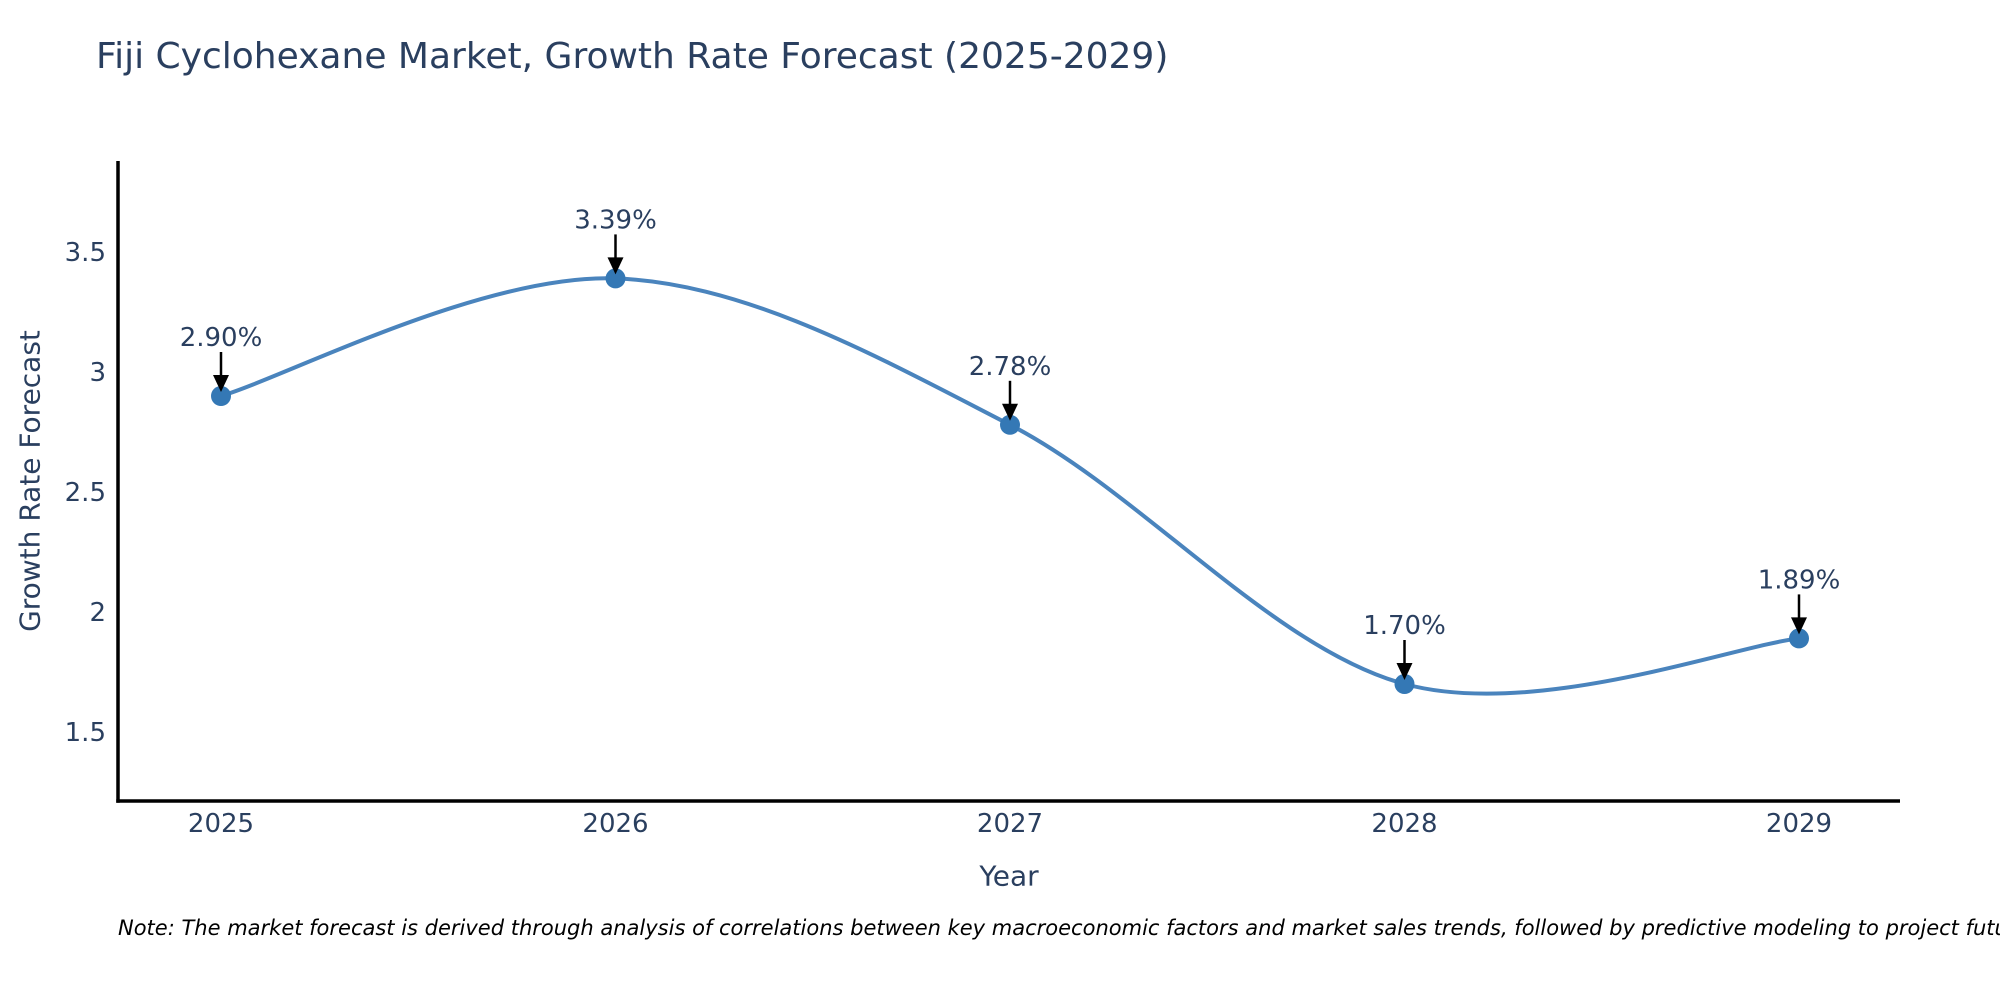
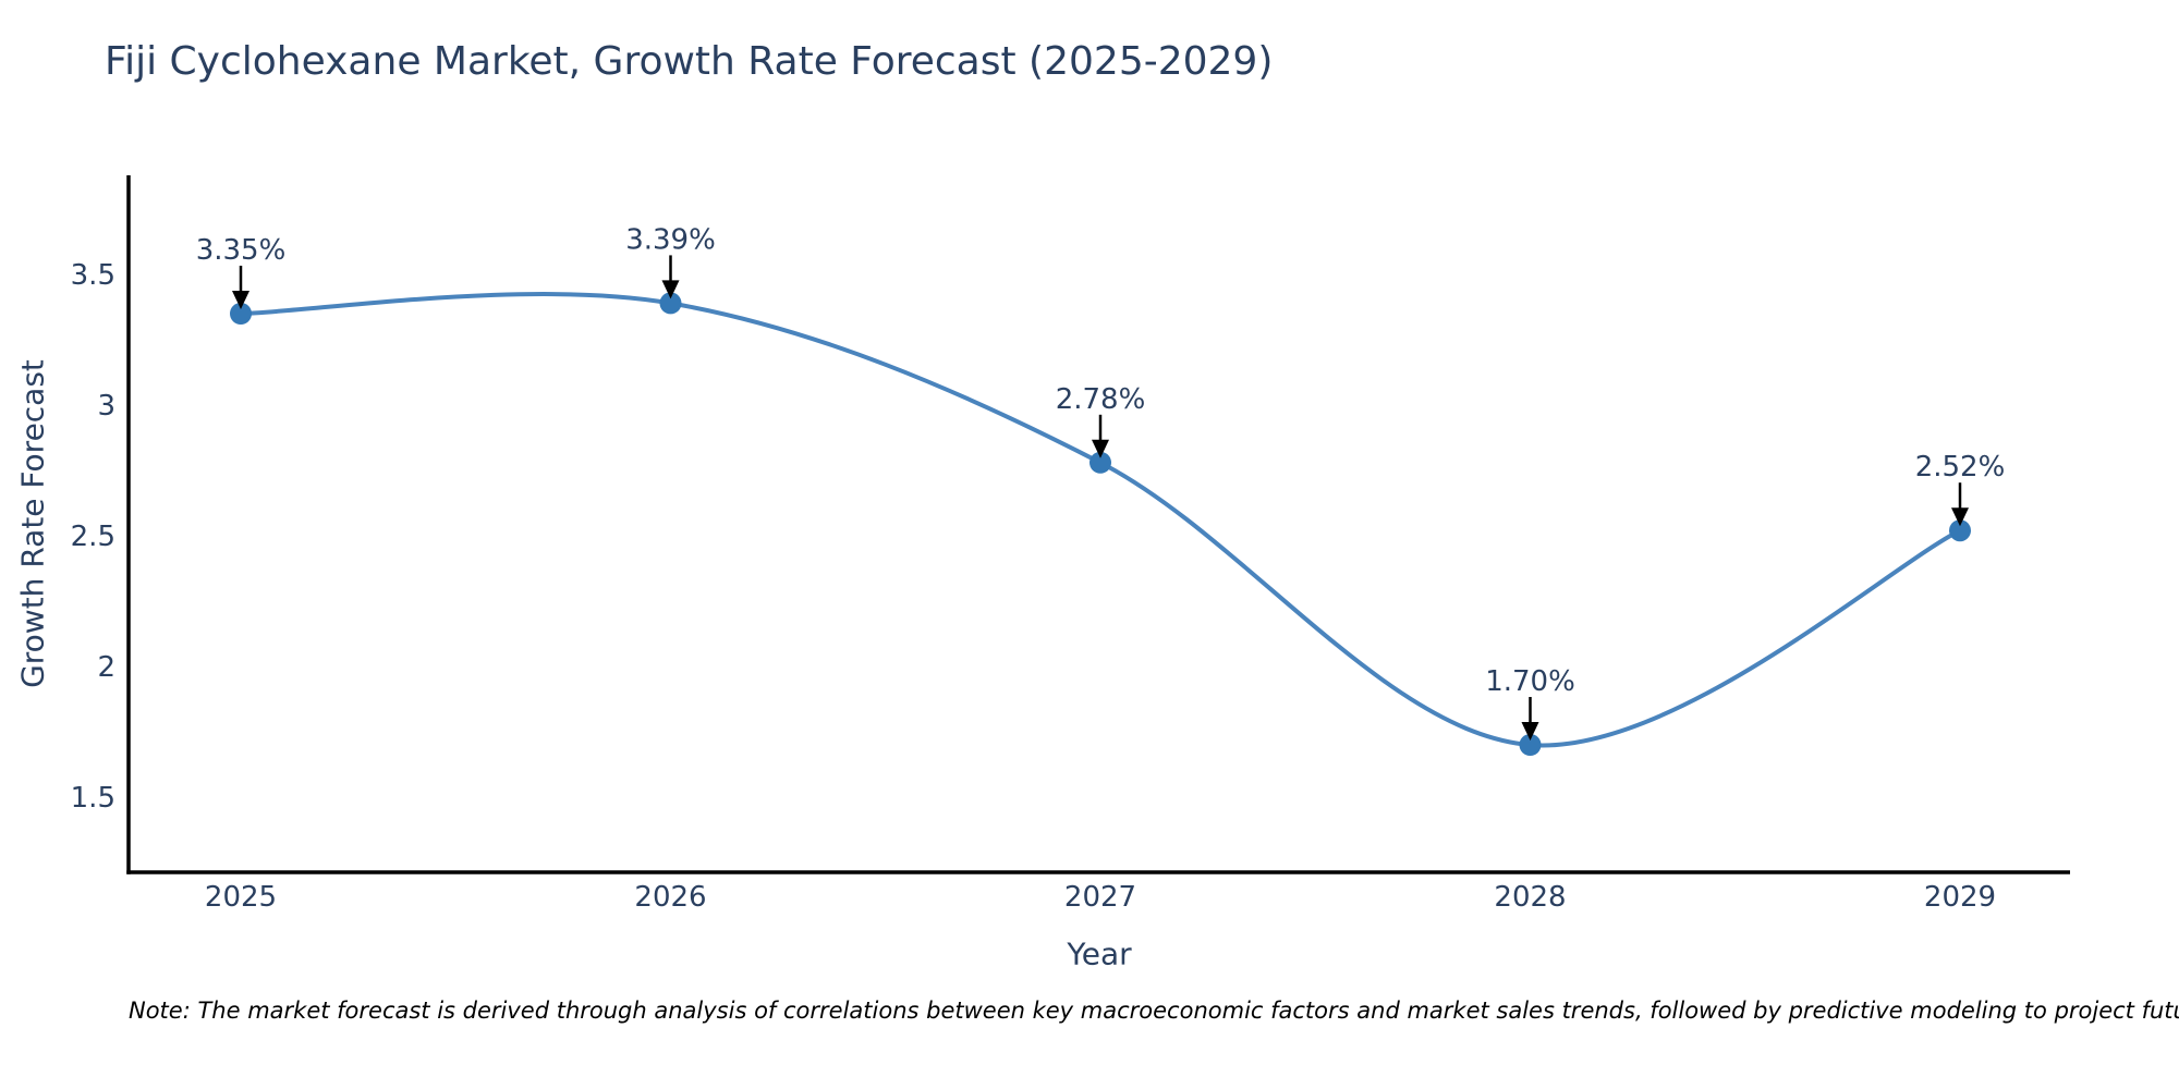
2025: 2.90% -> 3.35%
2029: 1.89% -> 2.52%
